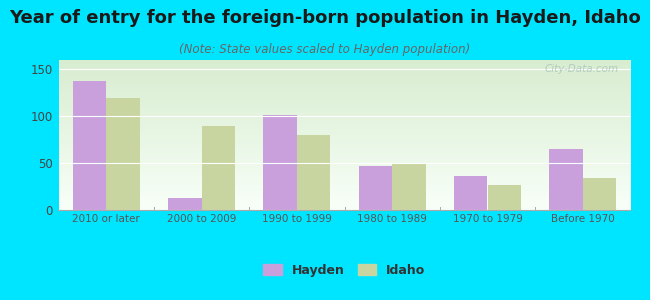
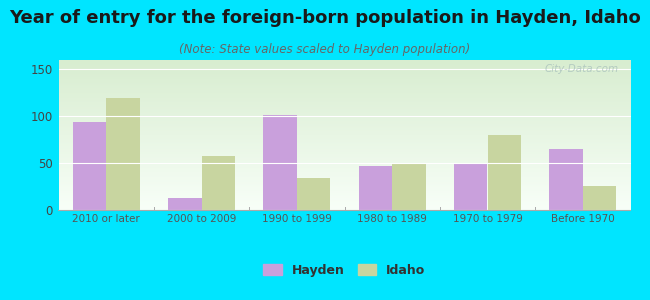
Hayden/2010 or later: 138 -> 94
Idaho/2000 to 2009: 90 -> 58
Idaho/1990 to 1999: 80 -> 34
Hayden/1970 to 1979: 36 -> 50
Idaho/1970 to 1979: 27 -> 80
Idaho/Before 1970: 34 -> 26
